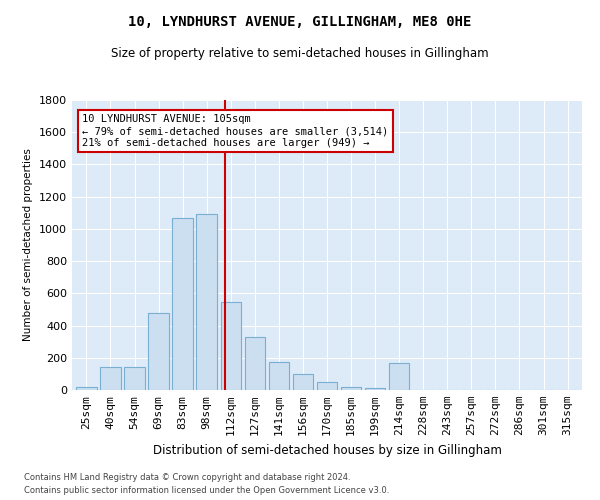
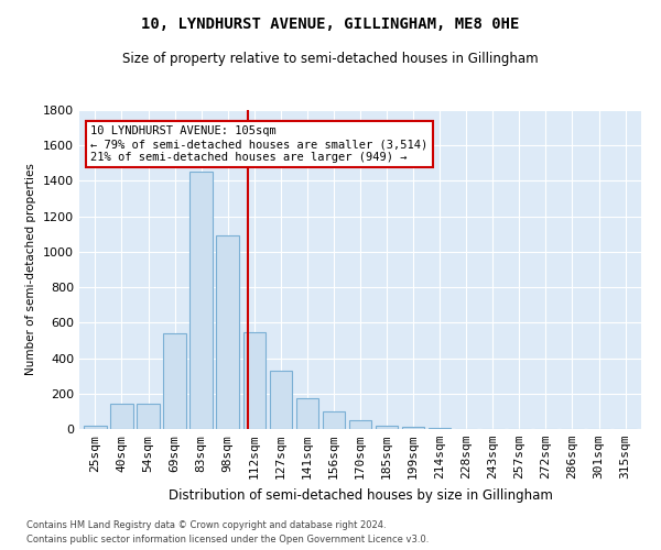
69sqm: 480 -> 540
83sqm: 1070 -> 1450
214sqm: 170 -> 0
